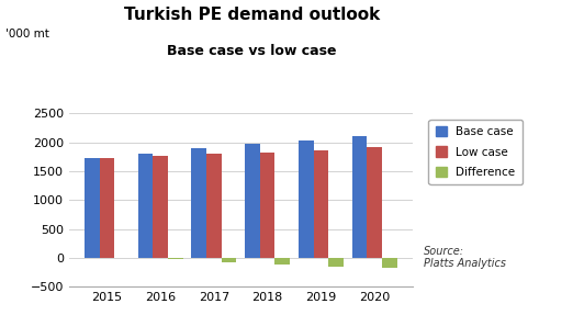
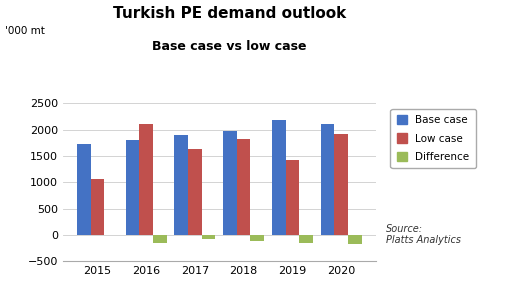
Low case/2015: 1720 -> 1060
Low case/2016: 1770 -> 2100
Difference/2016: -30 -> -160
Low case/2017: 1800 -> 1640
Base case/2019: 2030 -> 2180
Low case/2019: 1860 -> 1420
